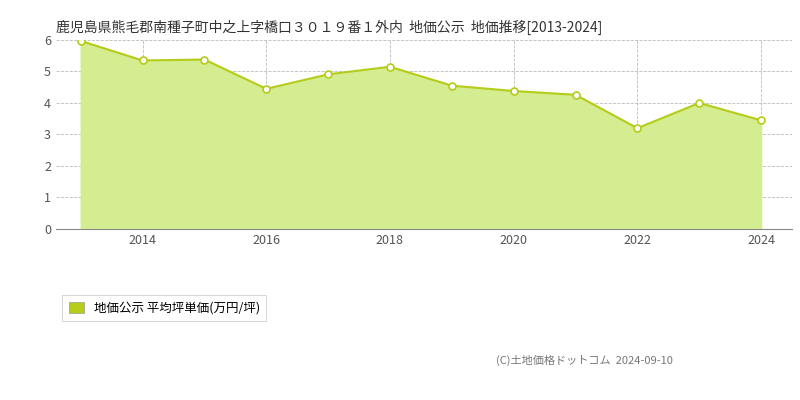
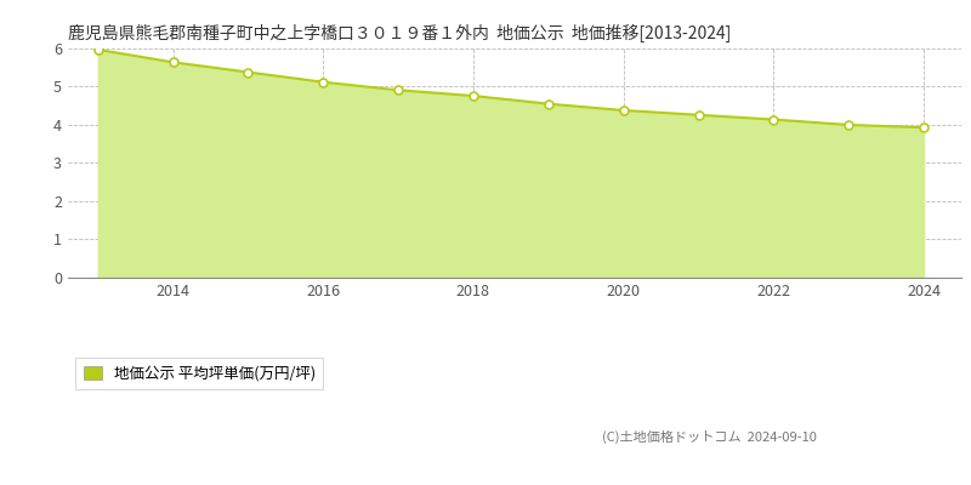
2014: 5.35 -> 5.64
2016: 4.45 -> 5.12
2018: 5.15 -> 4.76
2022: 3.20 -> 4.14
2024: 3.45 -> 3.93
